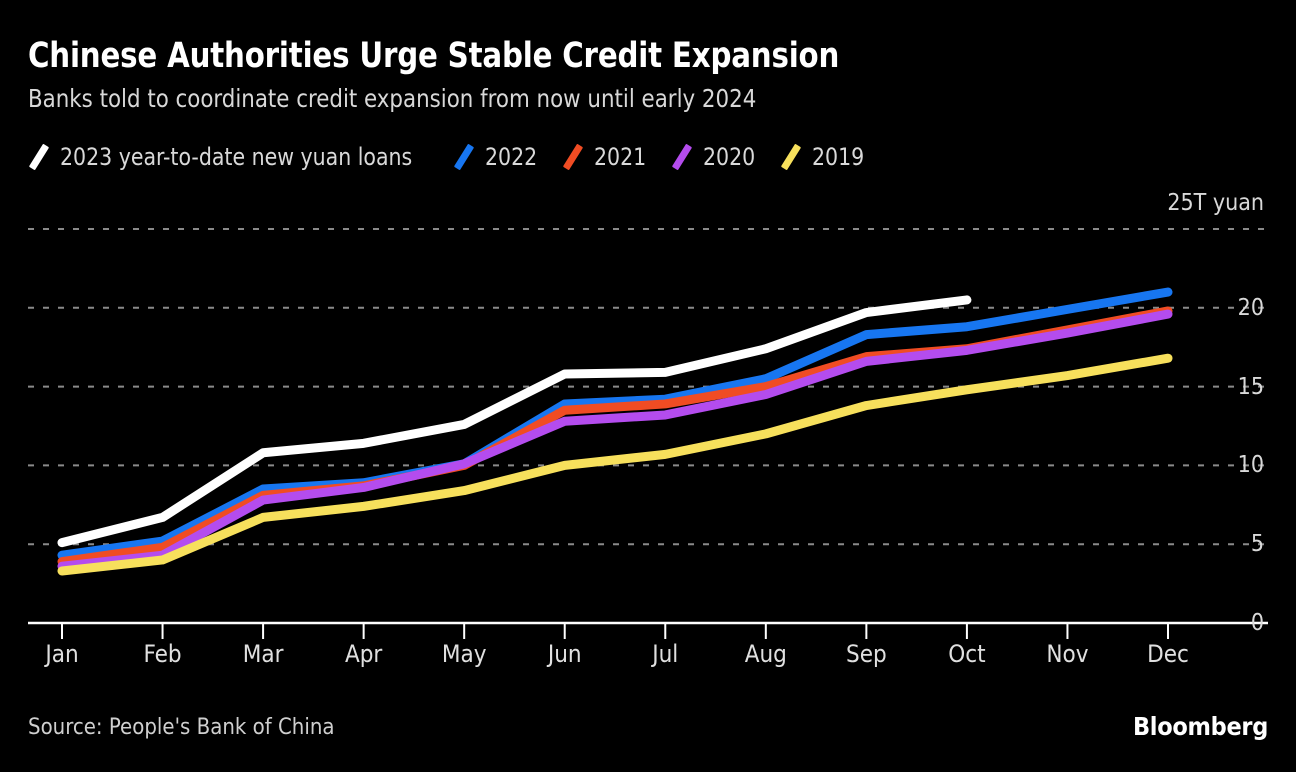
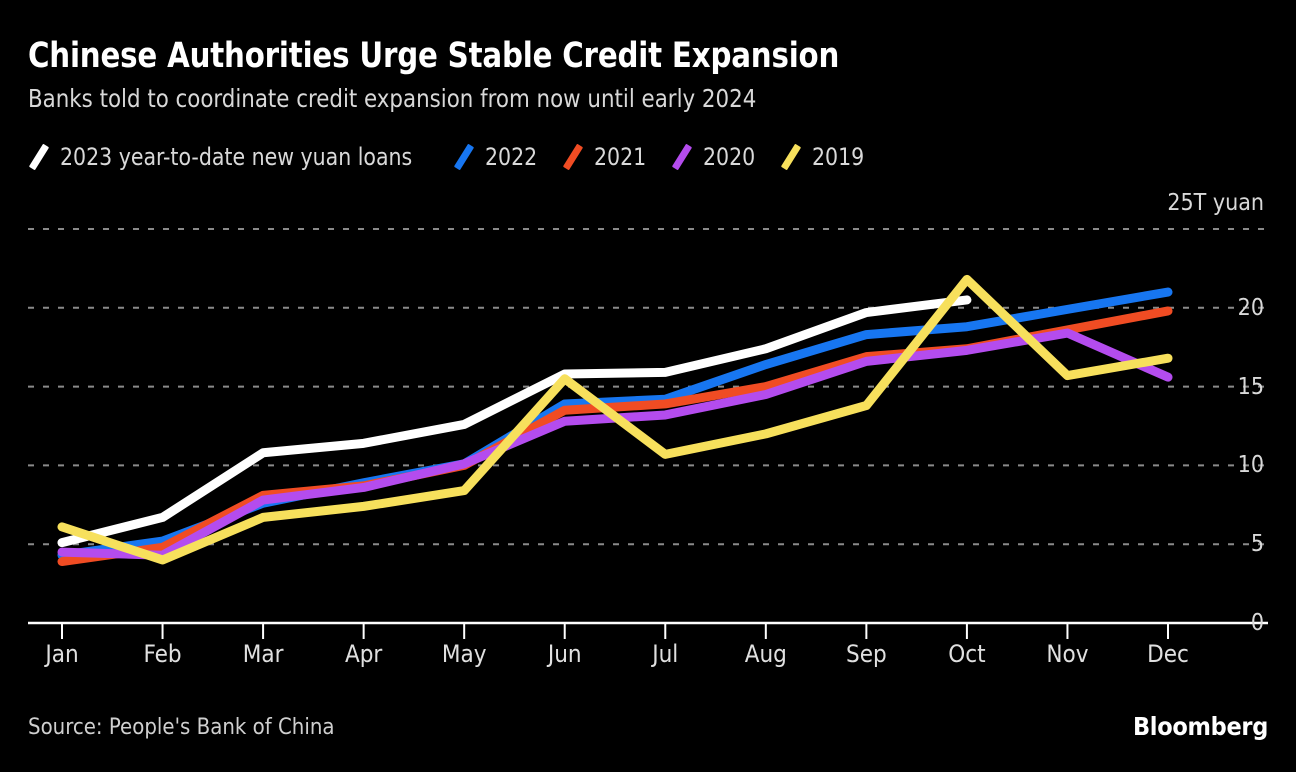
2020/Jan: 3.6 -> 4.5
2019/Jan: 3.3 -> 6.1
2022/Mar: 8.5 -> 7.6
2019/Jun: 10.0 -> 15.5
2022/Aug: 15.5 -> 16.4
2019/Oct: 14.8 -> 21.8
2020/Dec: 19.6 -> 15.6
